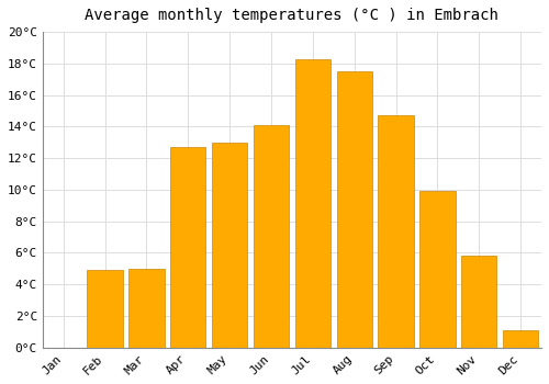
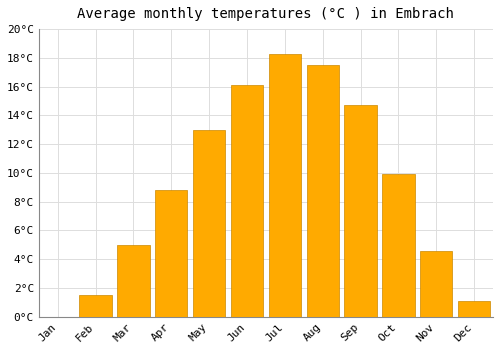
Feb: 4.9°C -> 1.5°C
Apr: 12.7°C -> 8.8°C
Jun: 14.1°C -> 16.1°C
Nov: 5.8°C -> 4.6°C
